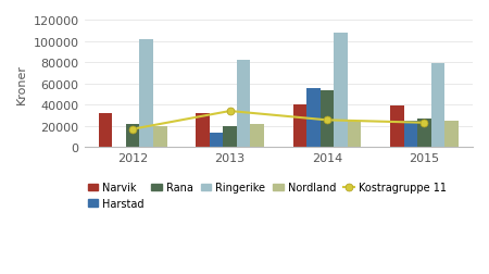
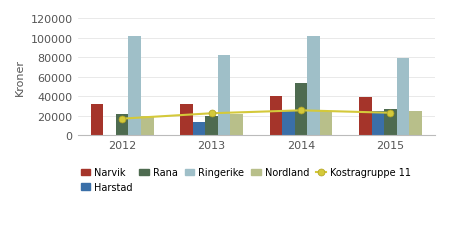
Kostragruppe 11/2013: 34000 -> 22000
Harstad/2014: 56000 -> 26000
Ringerike/2014: 108000 -> 102000
